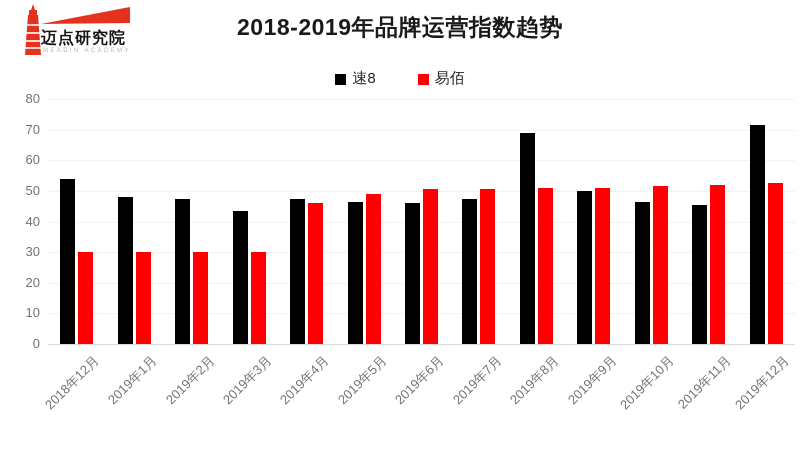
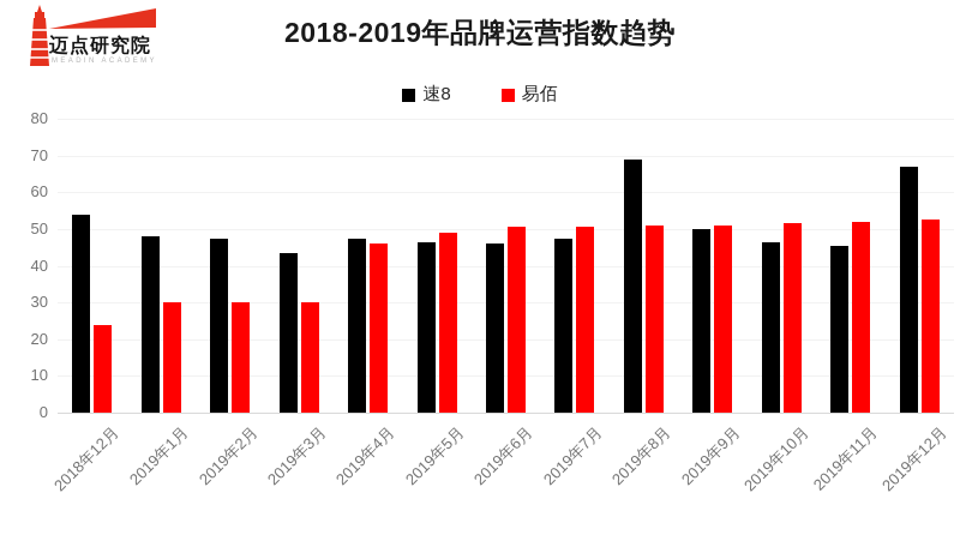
易佰/2018年12月: 30 -> 24
速8/2019年12月: 72 -> 67
